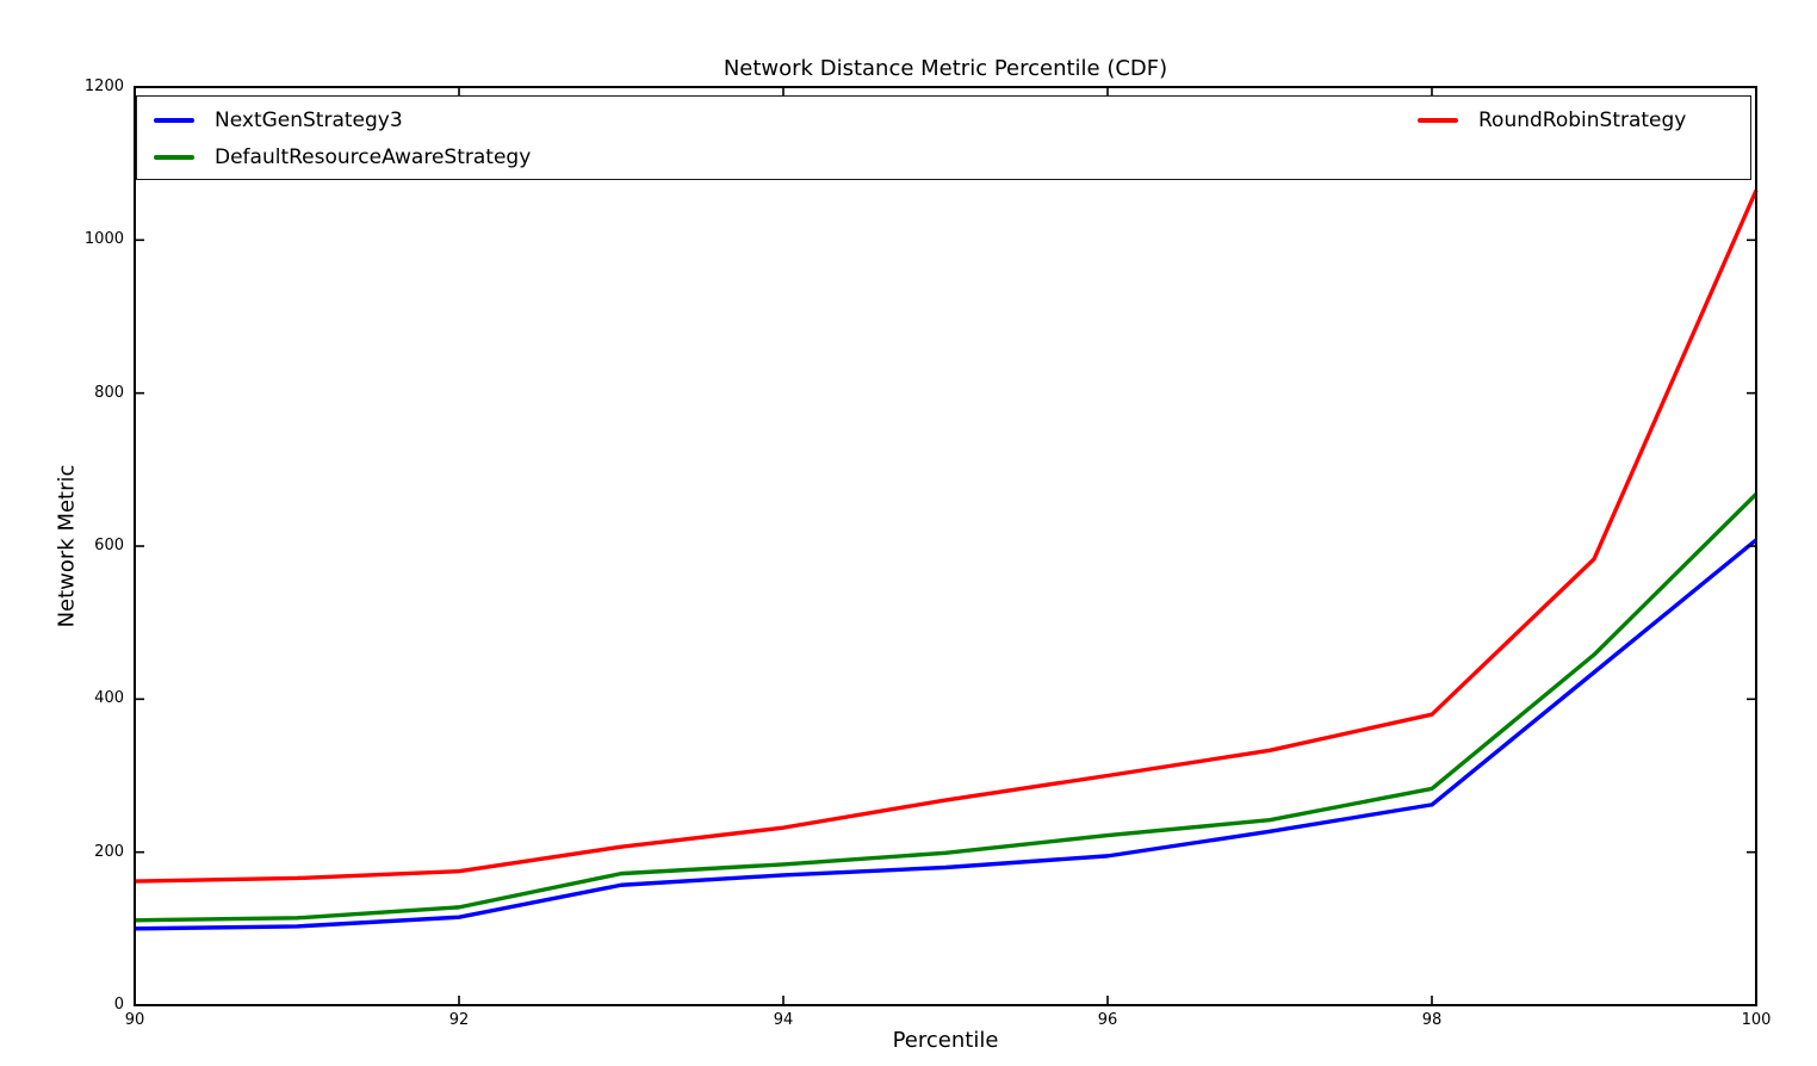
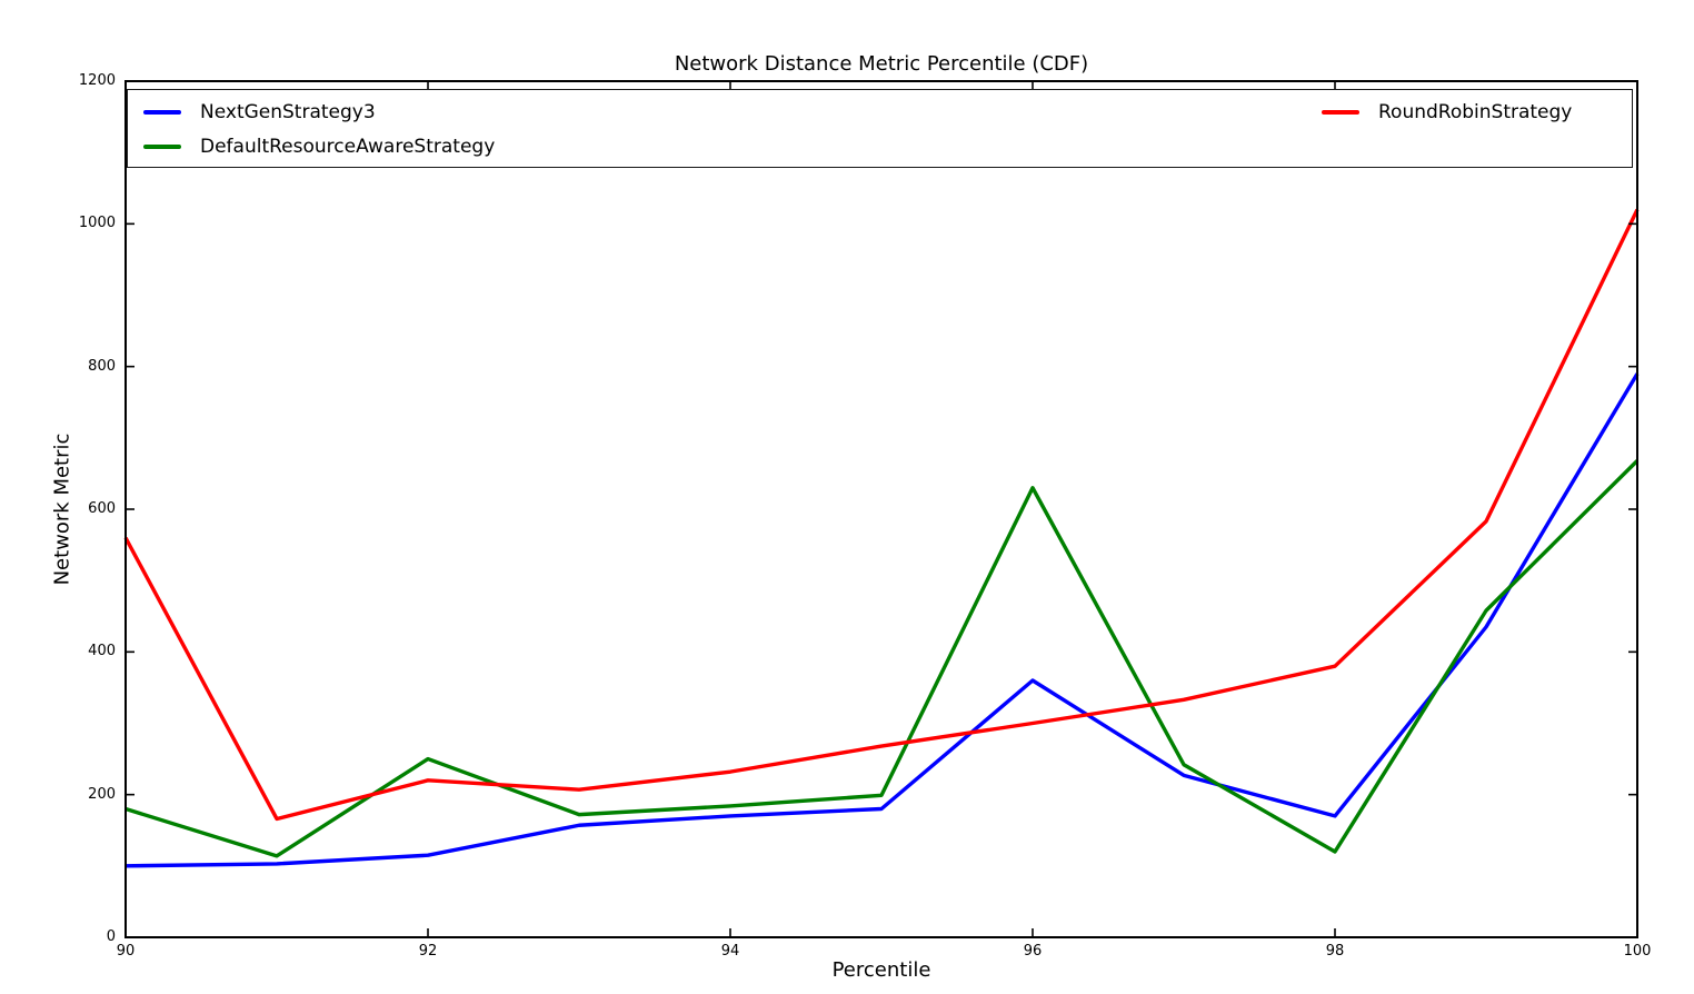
DefaultResourceAwareStrategy/90: 110 -> 180
RoundRobinStrategy/90: 160 -> 560
DefaultResourceAwareStrategy/92: 130 -> 250
RoundRobinStrategy/92: 180 -> 220
NextGenStrategy3/96: 200 -> 360
DefaultResourceAwareStrategy/96: 220 -> 630
NextGenStrategy3/98: 260 -> 170
DefaultResourceAwareStrategy/98: 280 -> 120
NextGenStrategy3/100: 610 -> 790
RoundRobinStrategy/100: 1060 -> 1020
